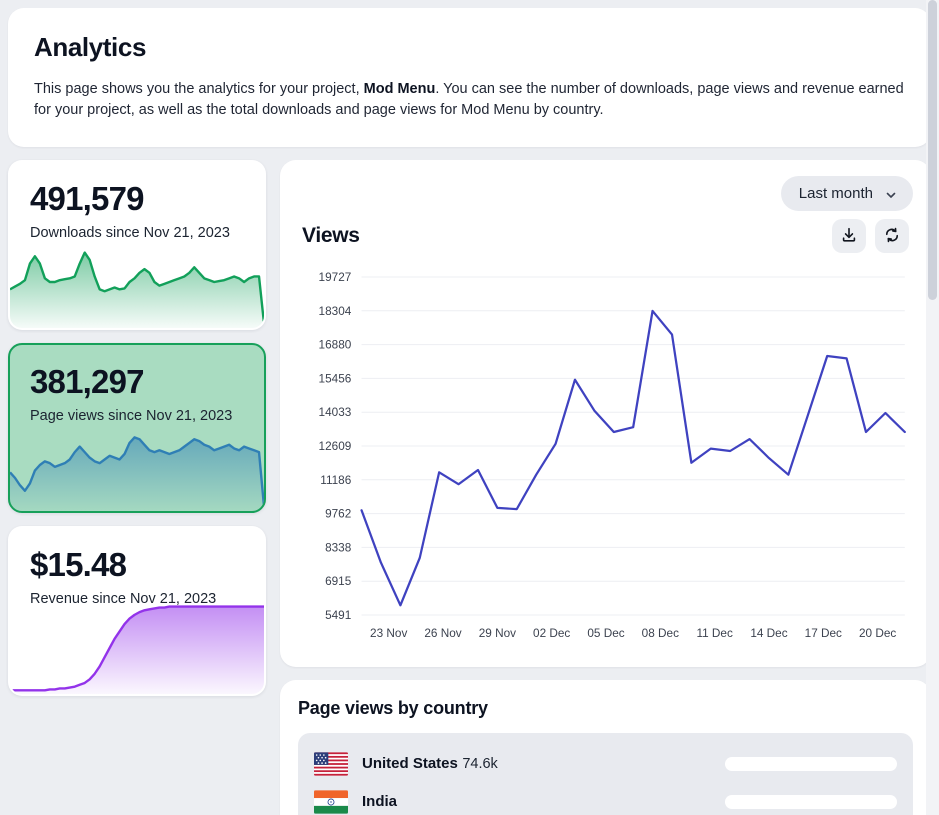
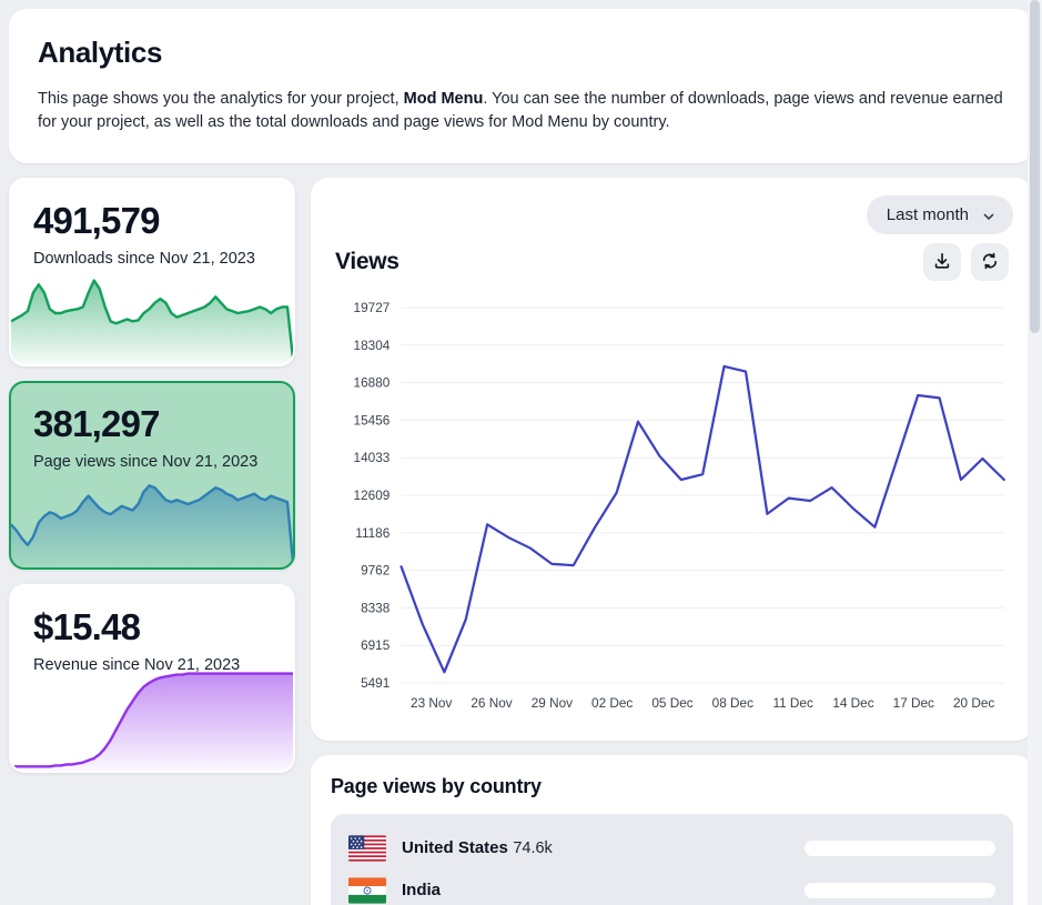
29 Nov: 11600 -> 10600
08 Dec: 18300 -> 17500
